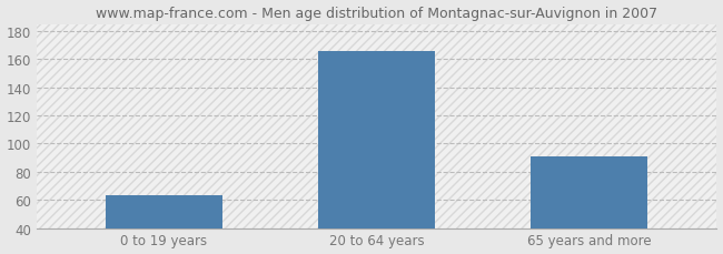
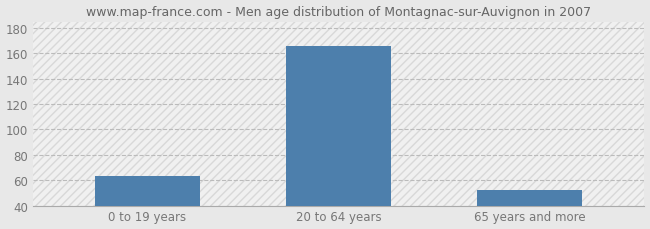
65 years and more: 91 -> 52
